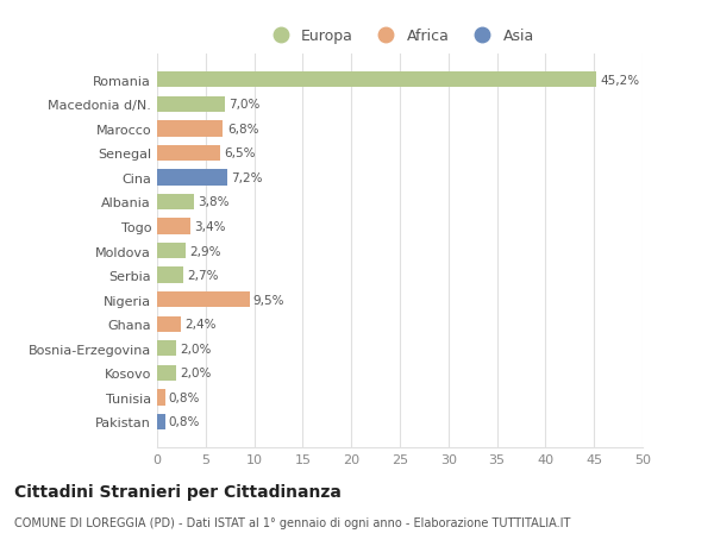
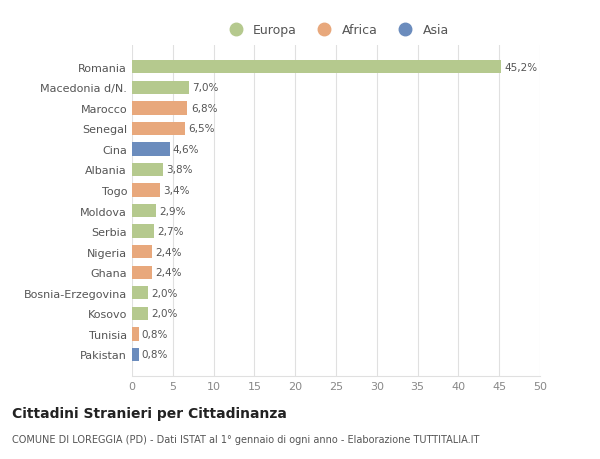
Cina: 7,2% -> 4,6%
Nigeria: 9,5% -> 2,4%
